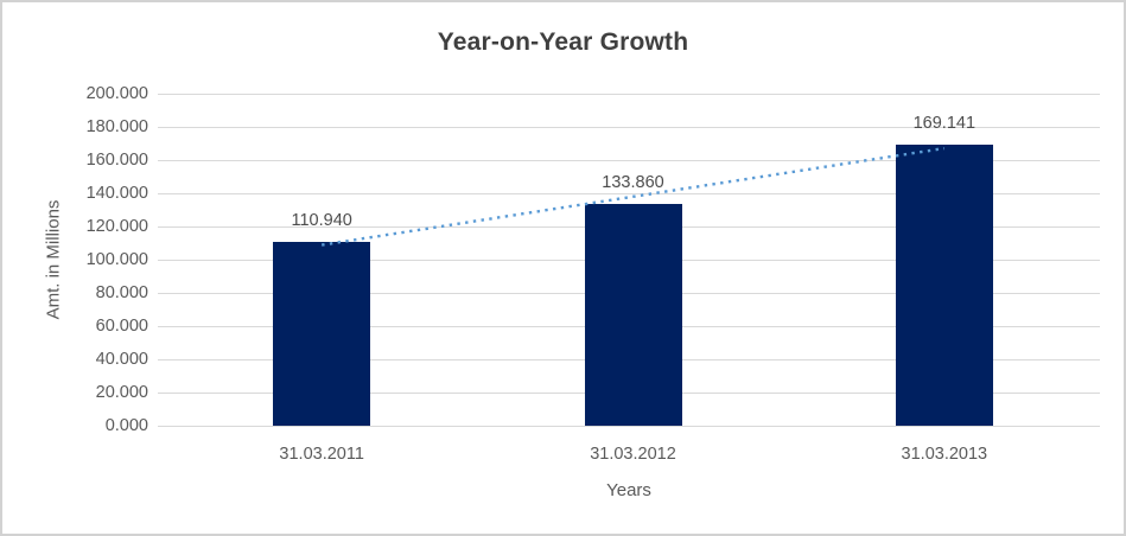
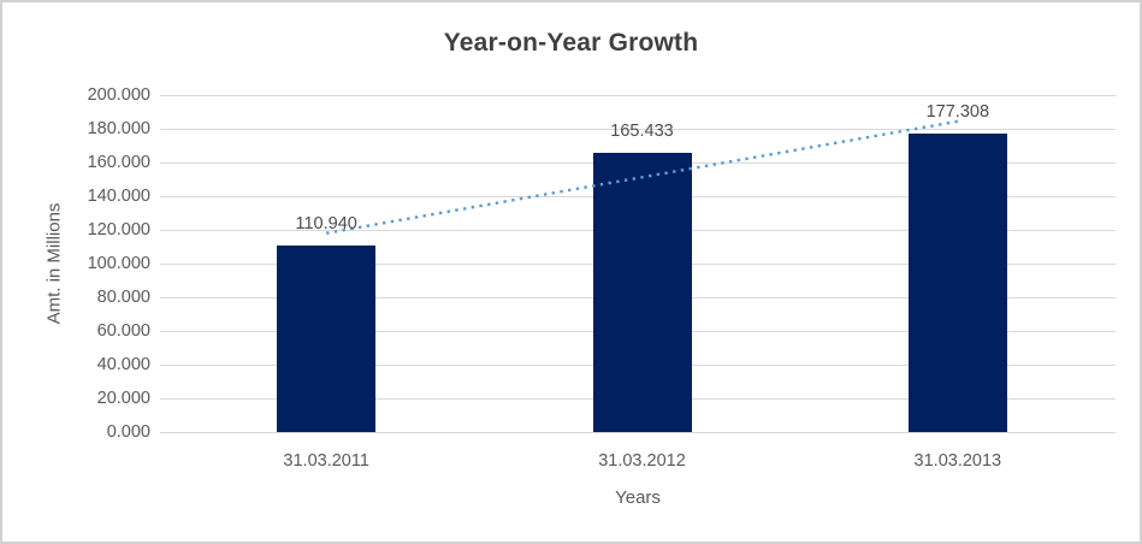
31.03.2012: 133.860 -> 165.433
31.03.2013: 169.141 -> 177.308
